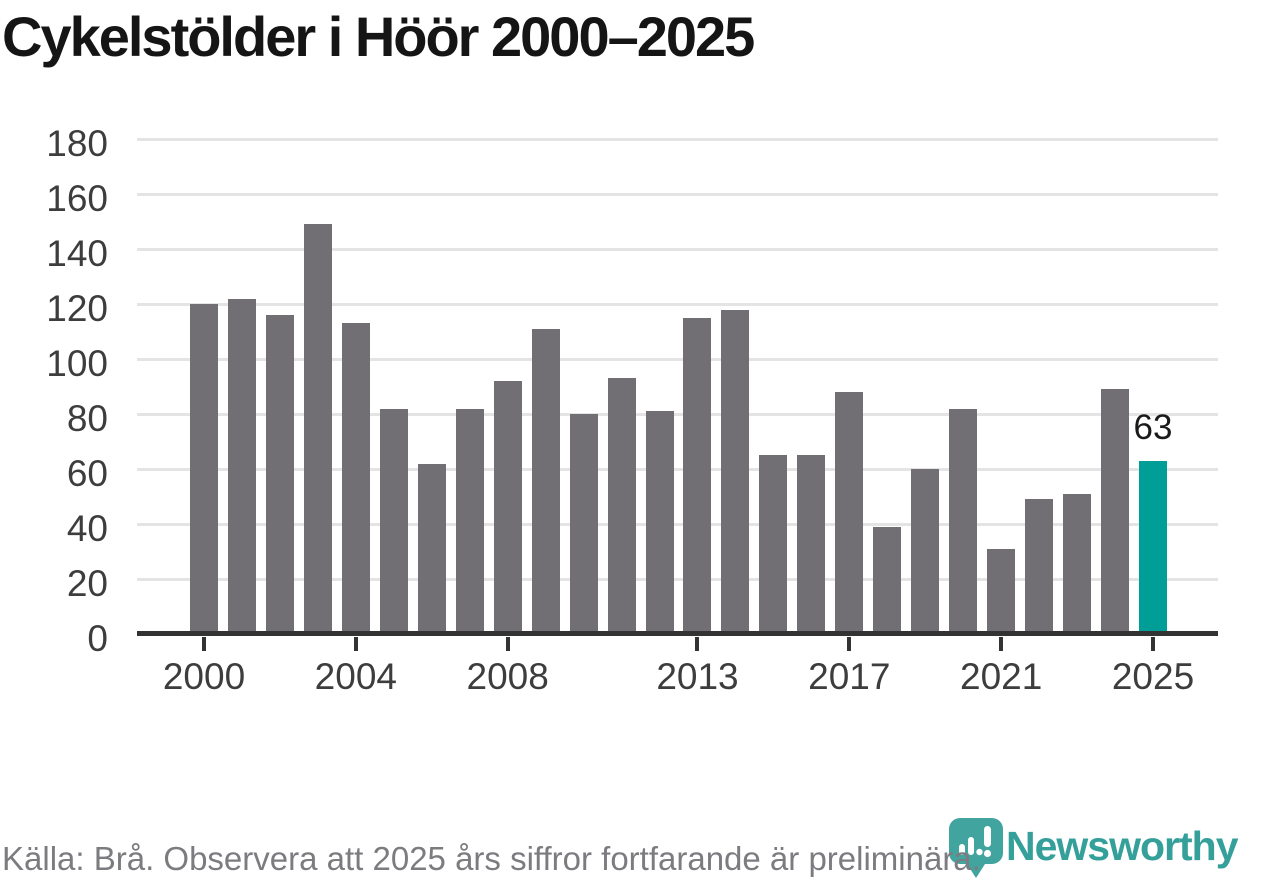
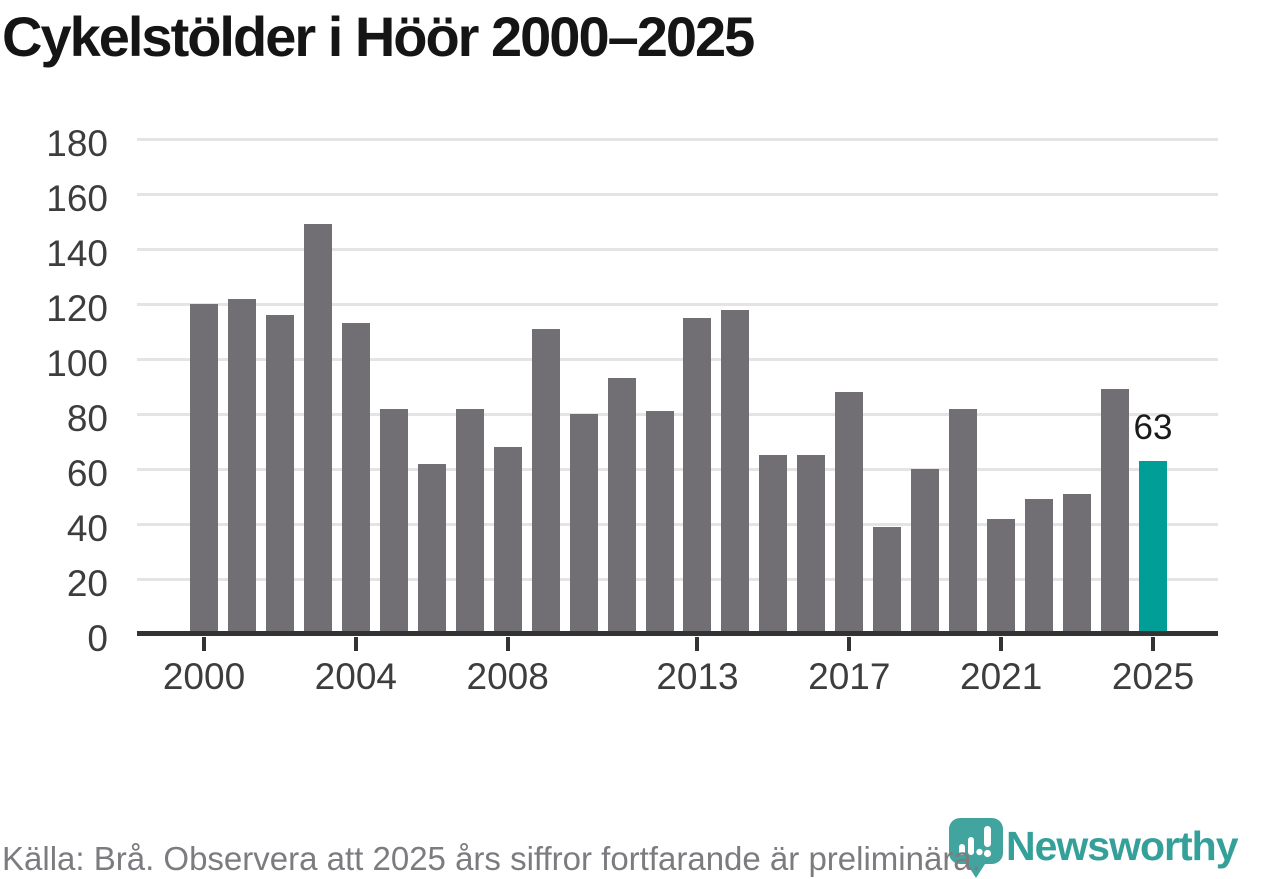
2008: 92 -> 68
2021: 31 -> 42
